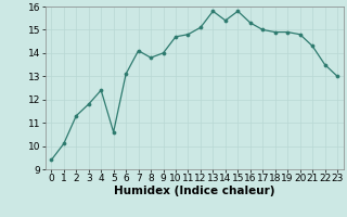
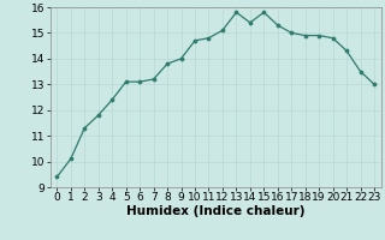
5: 10.6 -> 13.1
7: 14.1 -> 13.2
